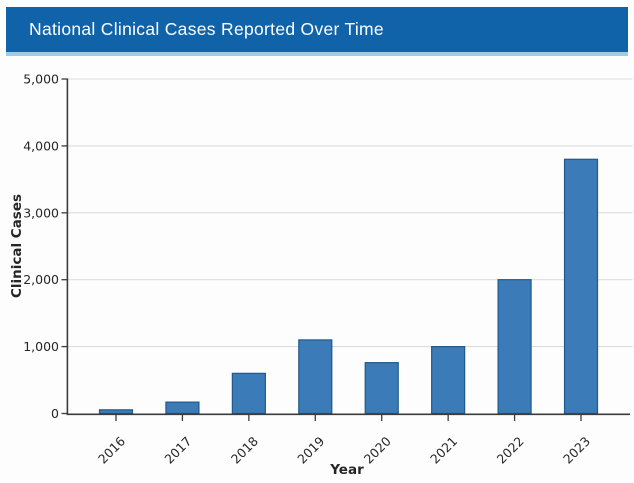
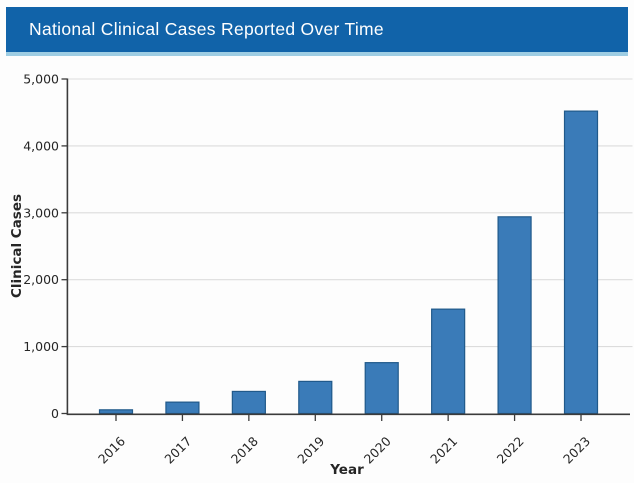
2018: 600 -> 300
2019: 1100 -> 500
2021: 1000 -> 1600
2022: 2000 -> 2900
2023: 3800 -> 4500
